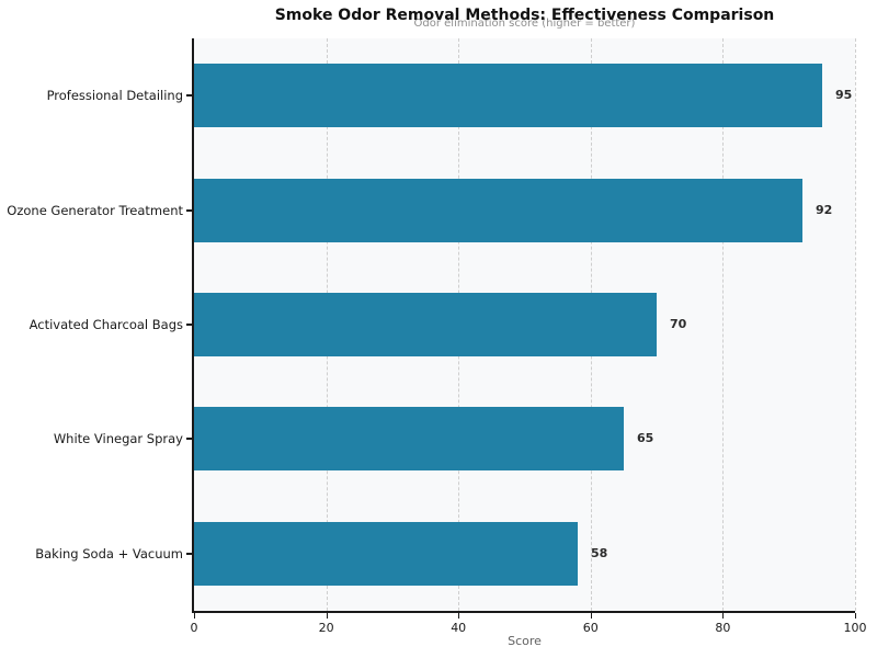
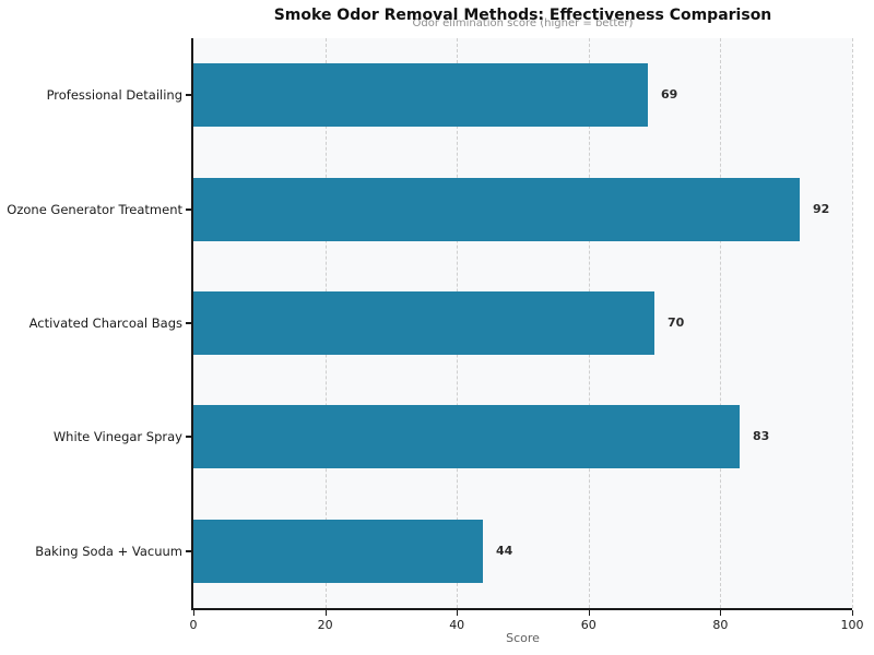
Professional Detailing: 95 -> 69
White Vinegar Spray: 65 -> 83
Baking Soda + Vacuum: 58 -> 44
